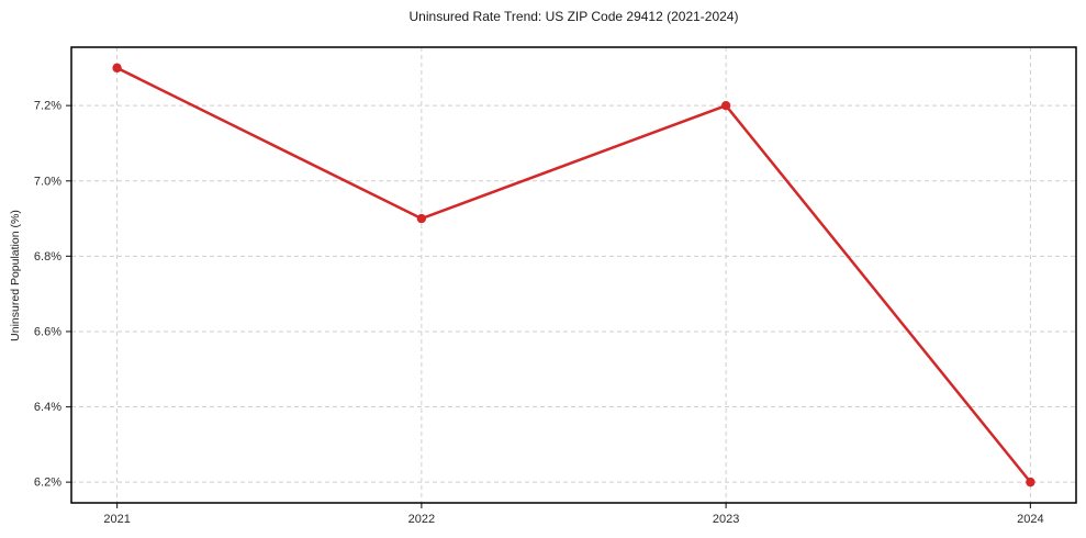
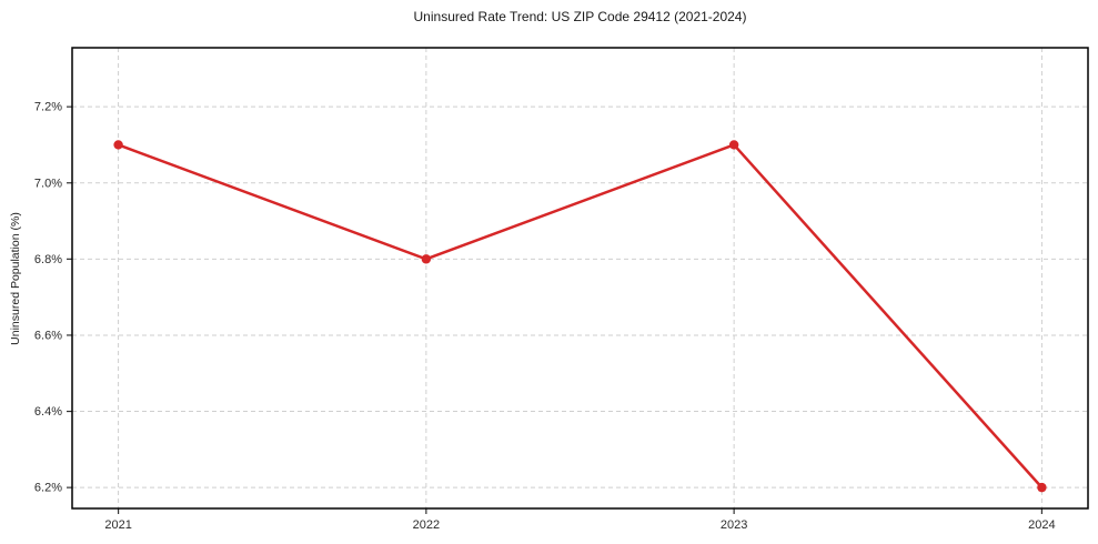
2021: 7.3% -> 7.1%
2022: 6.9% -> 6.8%
2023: 7.2% -> 7.1%
